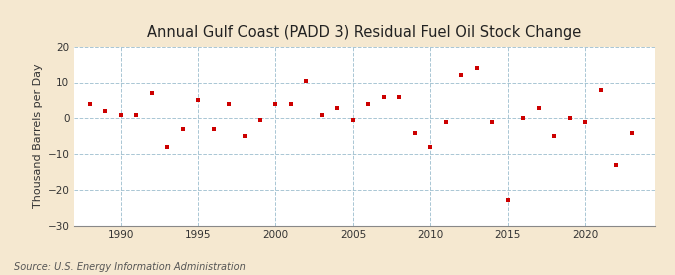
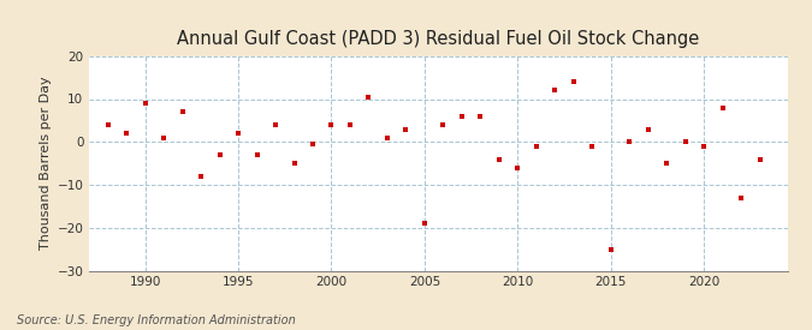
1990: 1.0 -> 9.0
1995: 5.0 -> 2.0
2005: -0.5 -> -19.0
2010: -8.0 -> -6.0
2015: -23.0 -> -25.0
